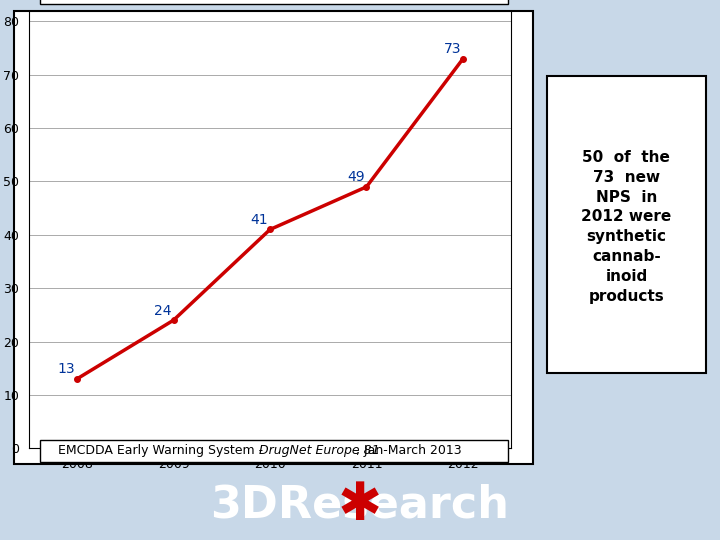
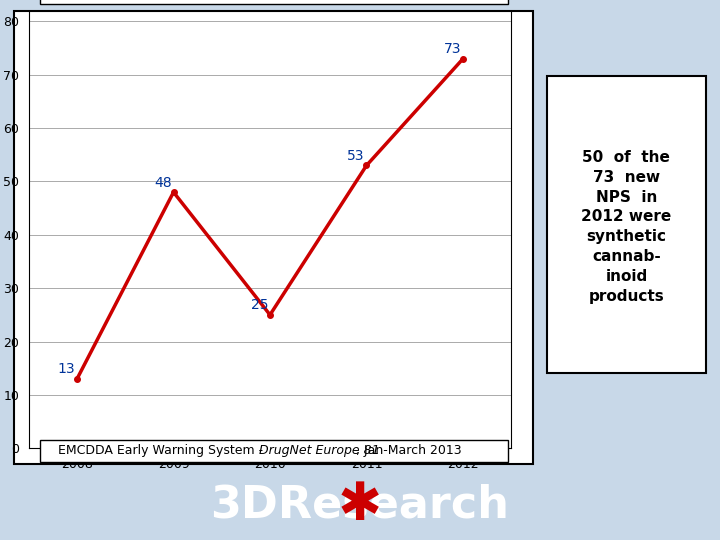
2009: 24 -> 48
2010: 41 -> 25
2011: 49 -> 53
